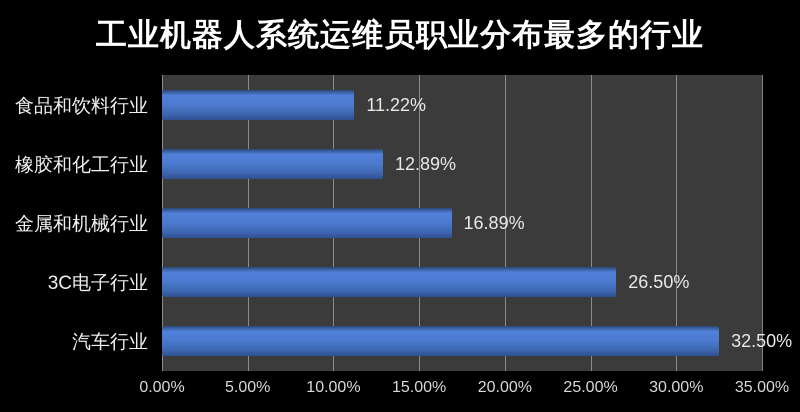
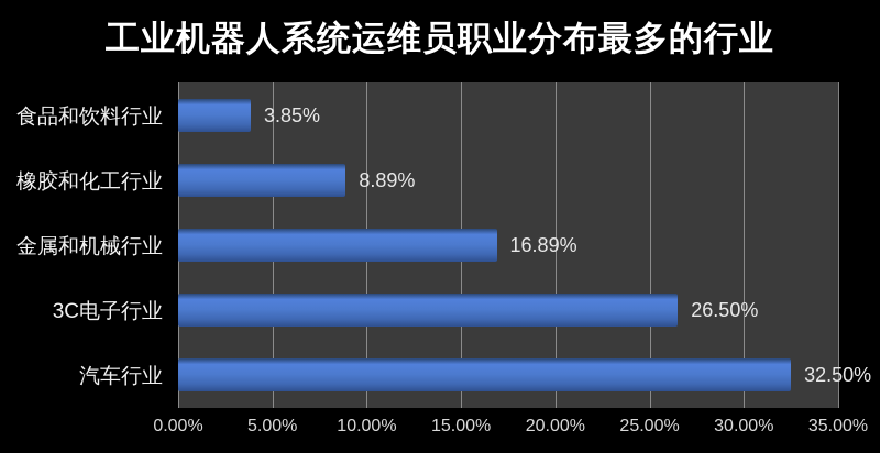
食品和饮料行业: 11.22% -> 3.85%
橡胶和化工行业: 12.89% -> 8.89%
